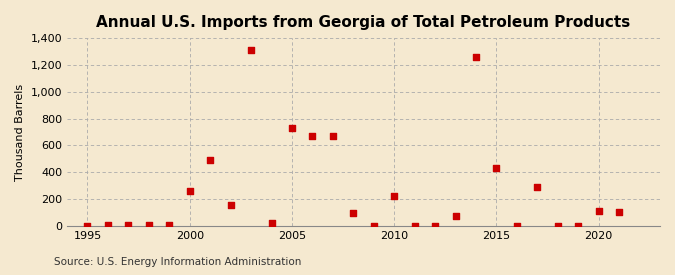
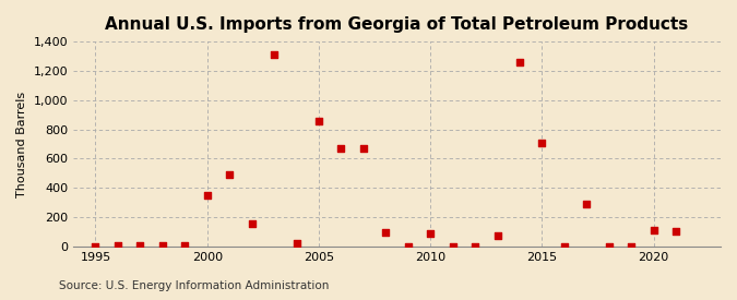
2000: 260 -> 350
2005: 730 -> 860
2010: 220 -> 90
2015: 440 -> 710
